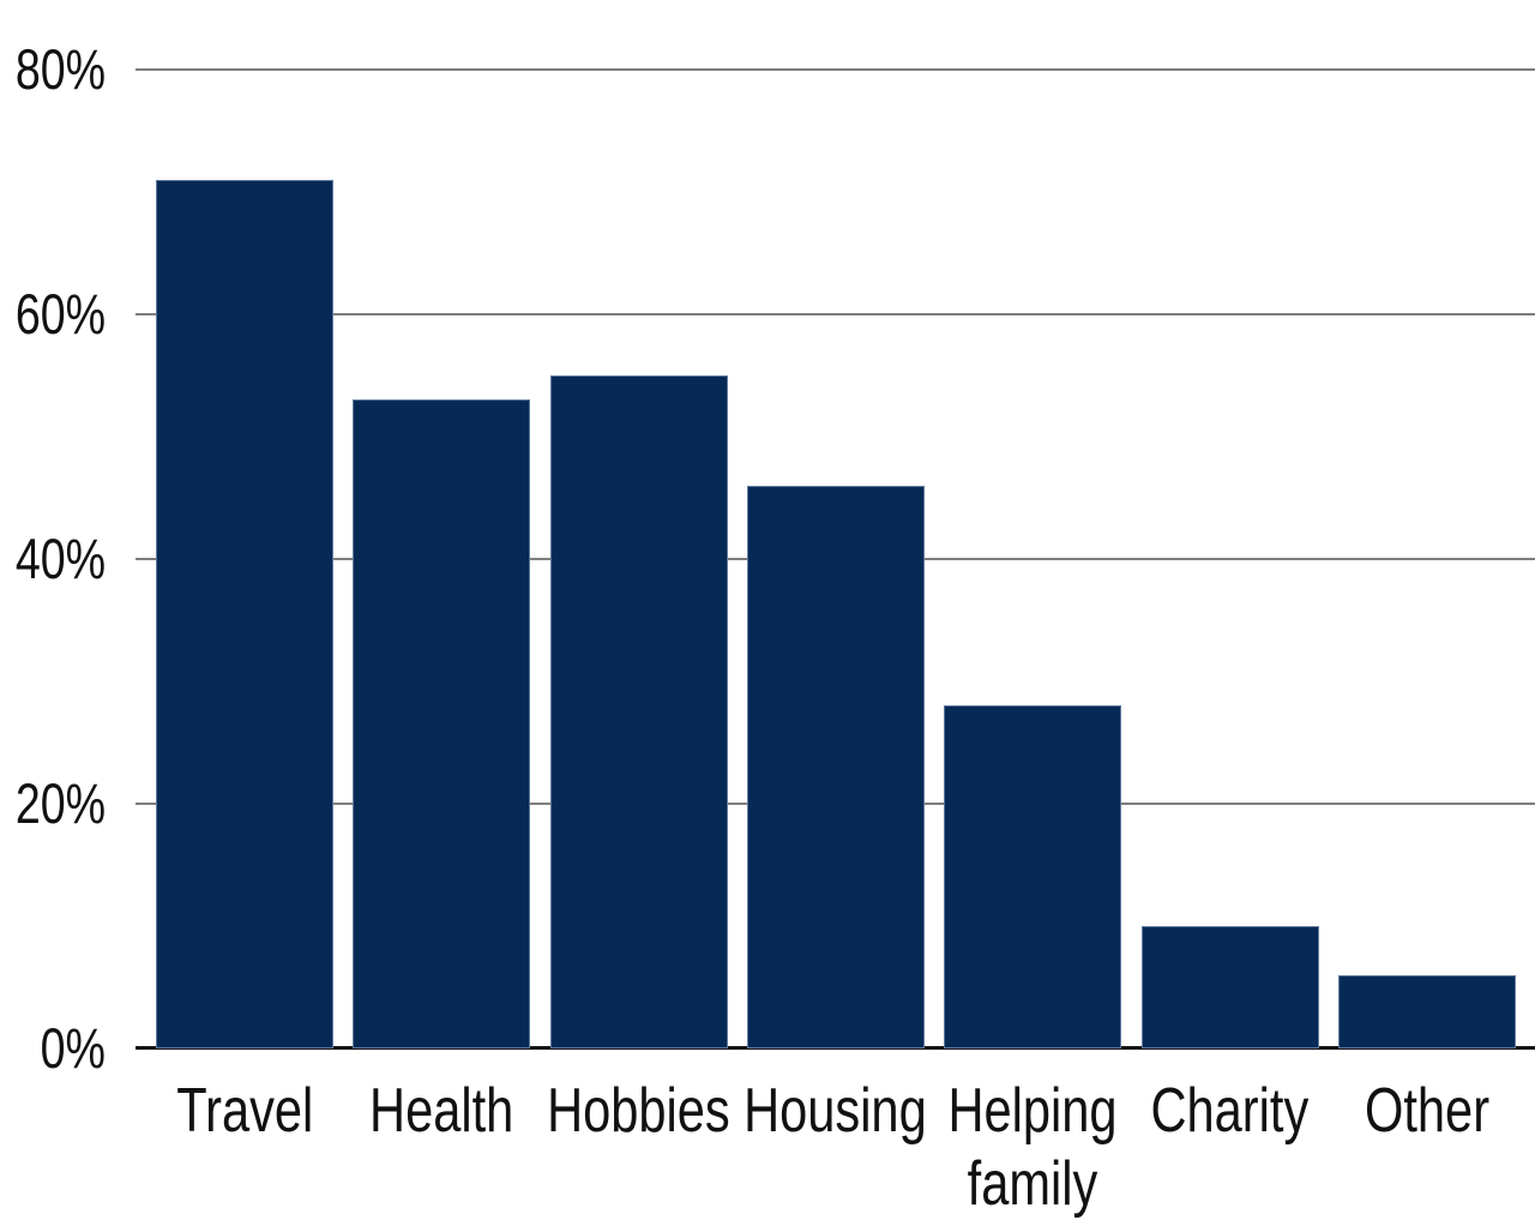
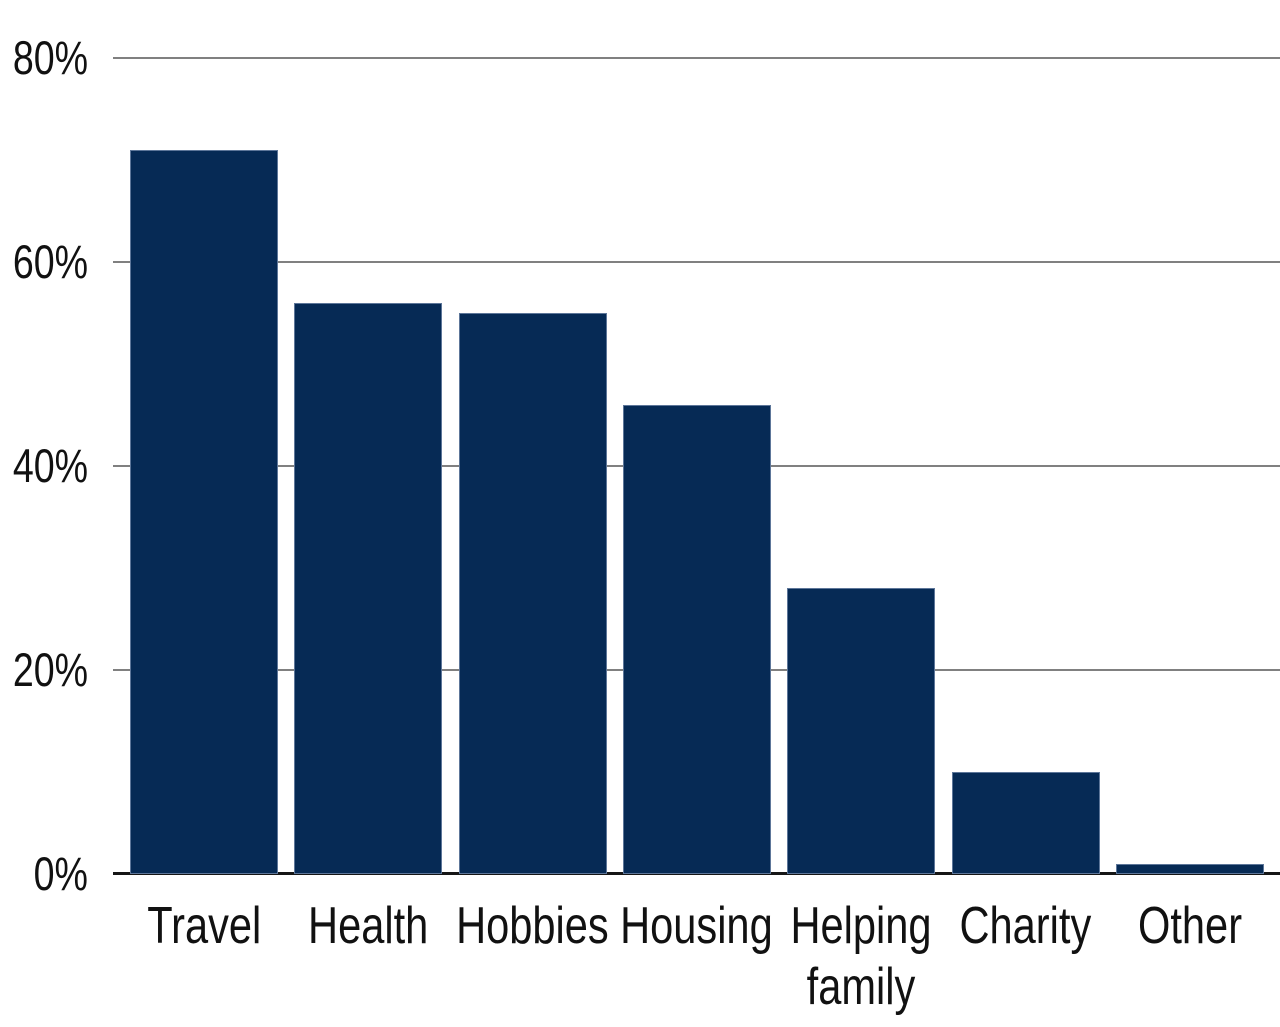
Health: 53% -> 56%
Other: 6% -> 1%
